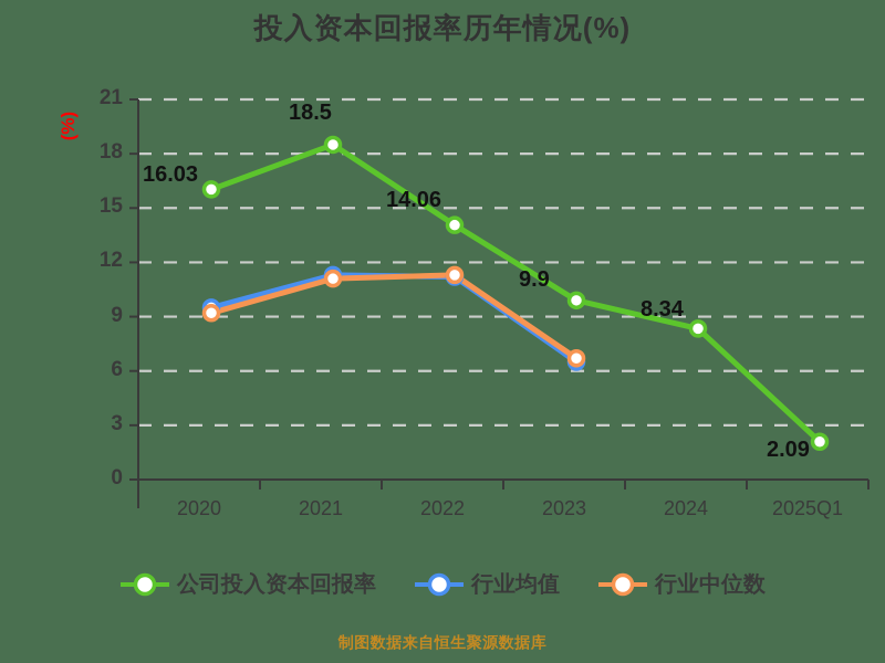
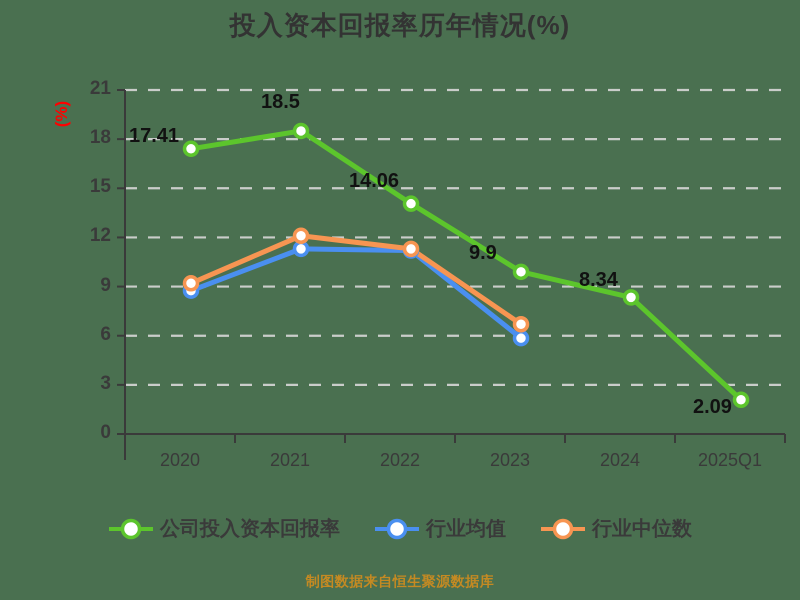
公司投入资本回报率/2020: 16.03 -> 17.41
行业均值/2020: 9.5 -> 8.8
行业中位数/2021: 11.1 -> 12.1
行业均值/2023: 6.5 -> 5.8
